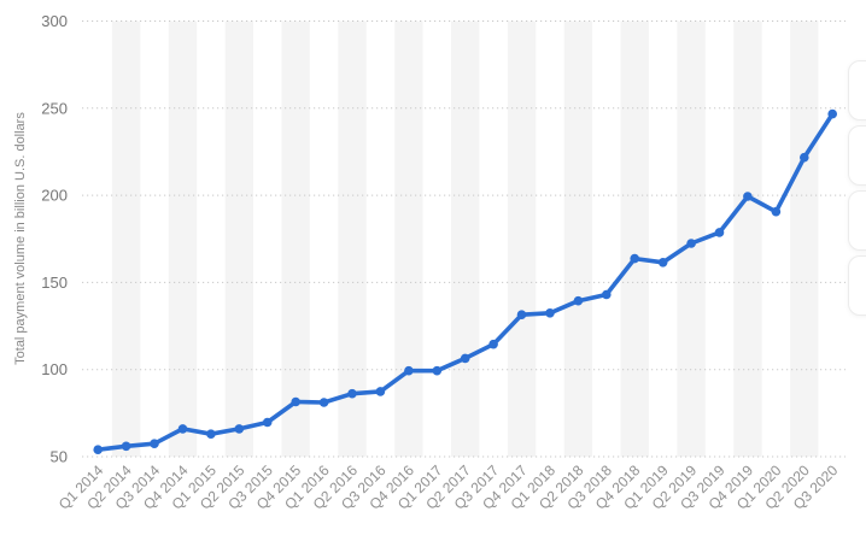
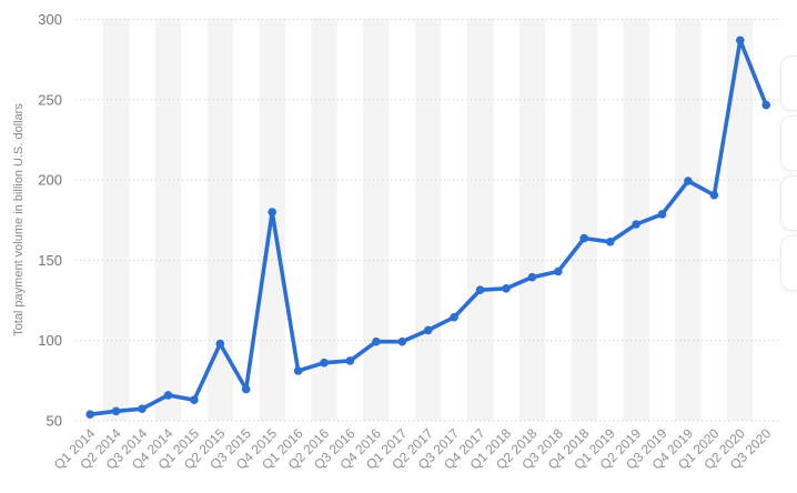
Q2 2015: 66 -> 98
Q4 2015: 82 -> 180
Q2 2020: 222 -> 287
